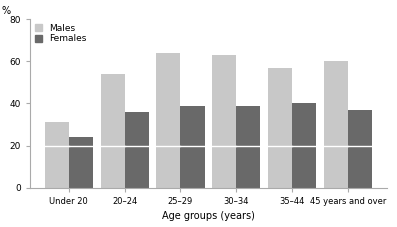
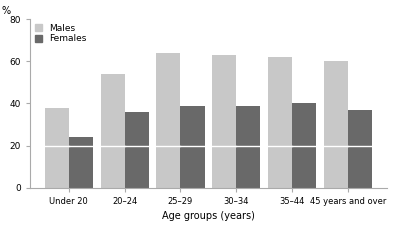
Males/Under 20: 31 -> 38
Males/35–44: 57 -> 62
